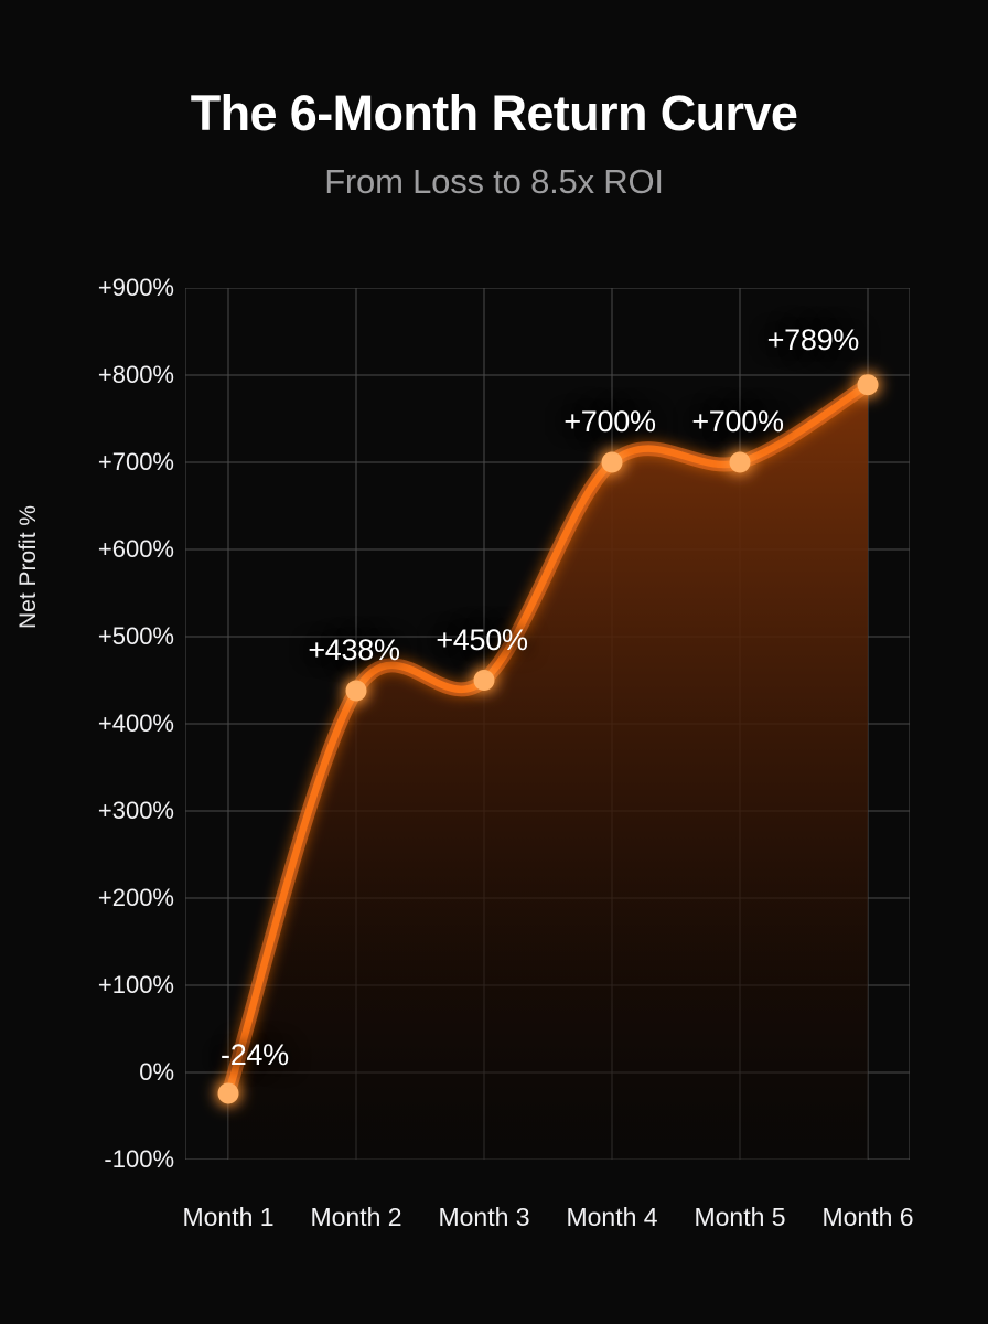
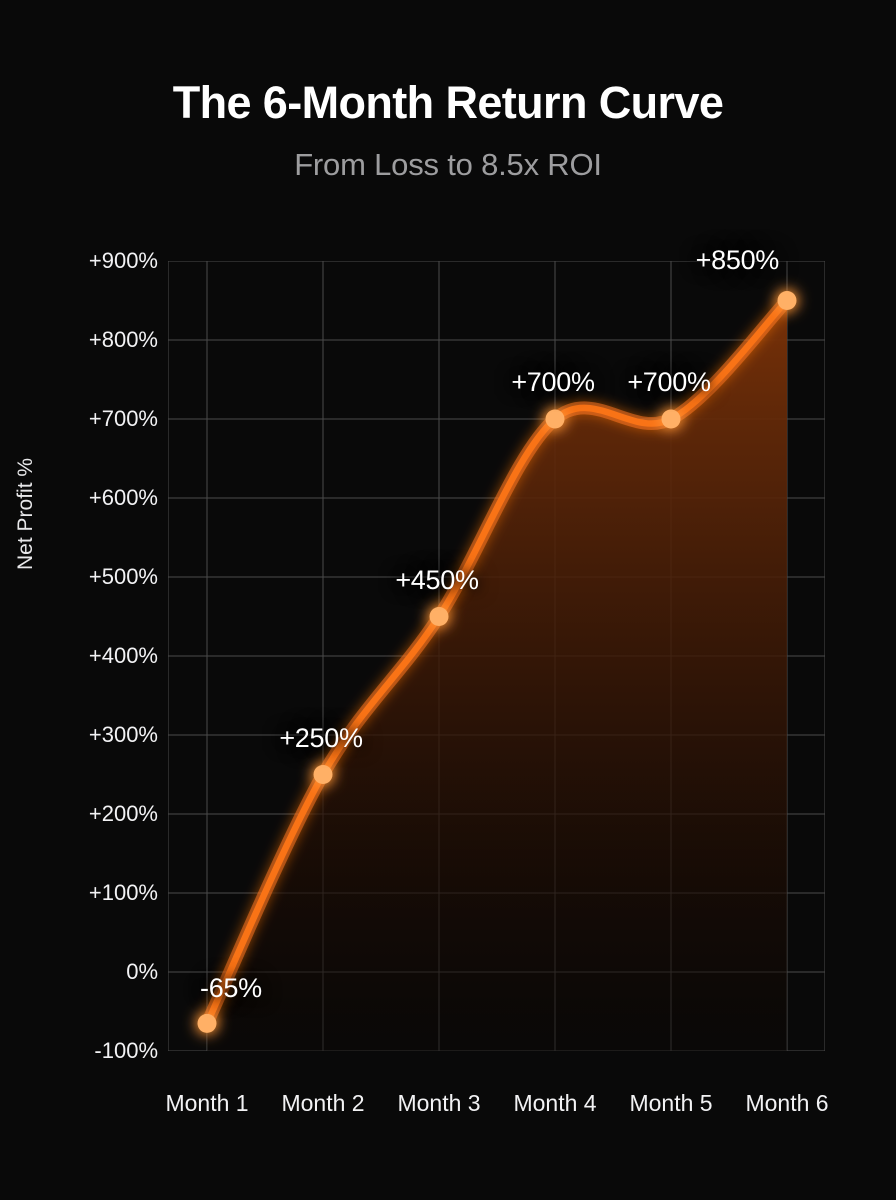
Month 1: -24% -> -65%
Month 2: +438% -> +250%
Month 6: +789% -> +850%
